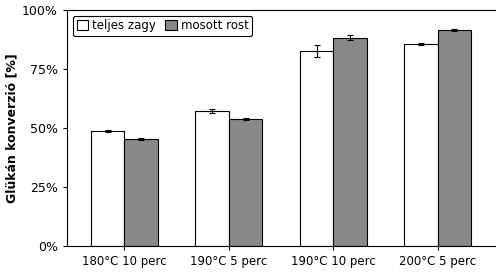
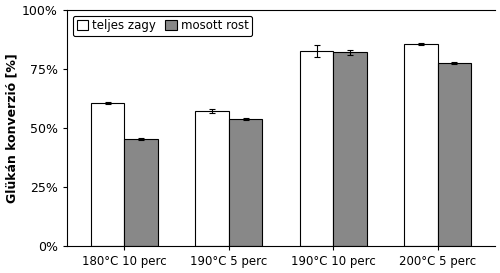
teljes zagy/180°C 10 perc: 48.8% -> 60.5%
mosott rost/190°C 10 perc: 88.2% -> 82.0%
mosott rost/200°C 5 perc: 91.5% -> 77.5%
